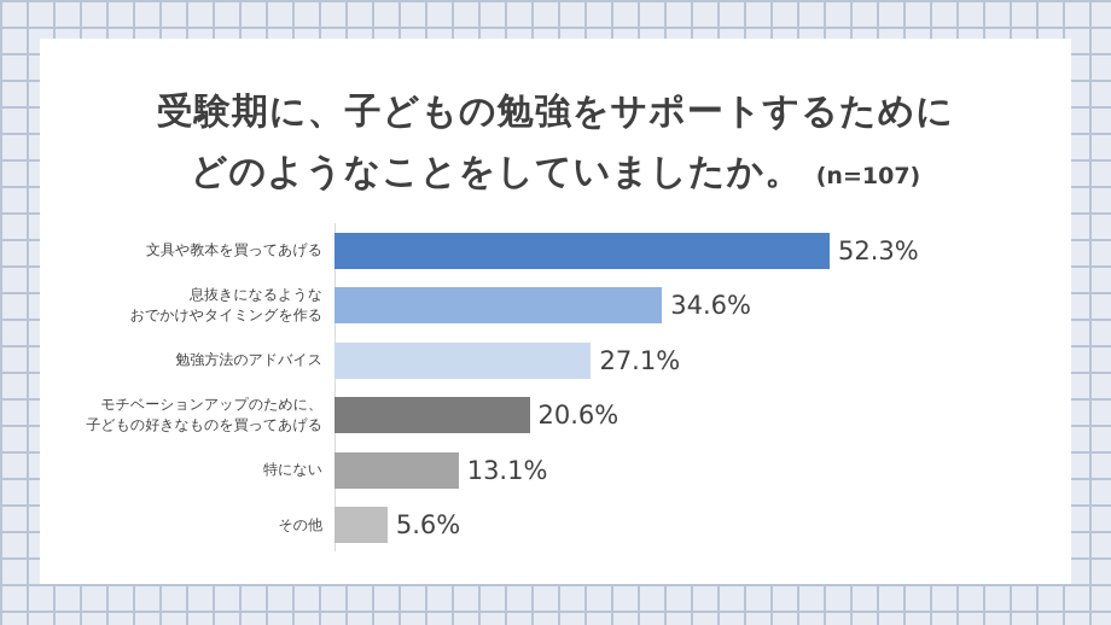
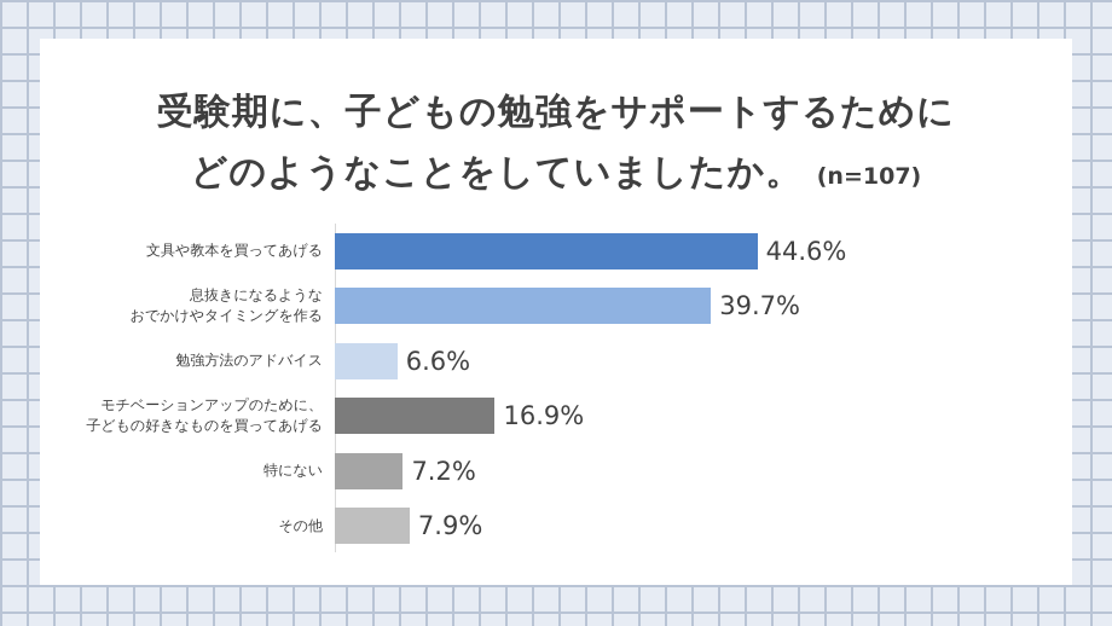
文具や教本を買ってあげる: 52.3% -> 44.6%
息抜きになるような おでかけやタイミングを作る: 34.6% -> 39.7%
勉強方法のアドバイス: 27.1% -> 6.6%
モチベーションアップのために、子どもの好きなものを買ってあげる: 20.6% -> 16.9%
特にない: 13.1% -> 7.2%
その他: 5.6% -> 7.9%
